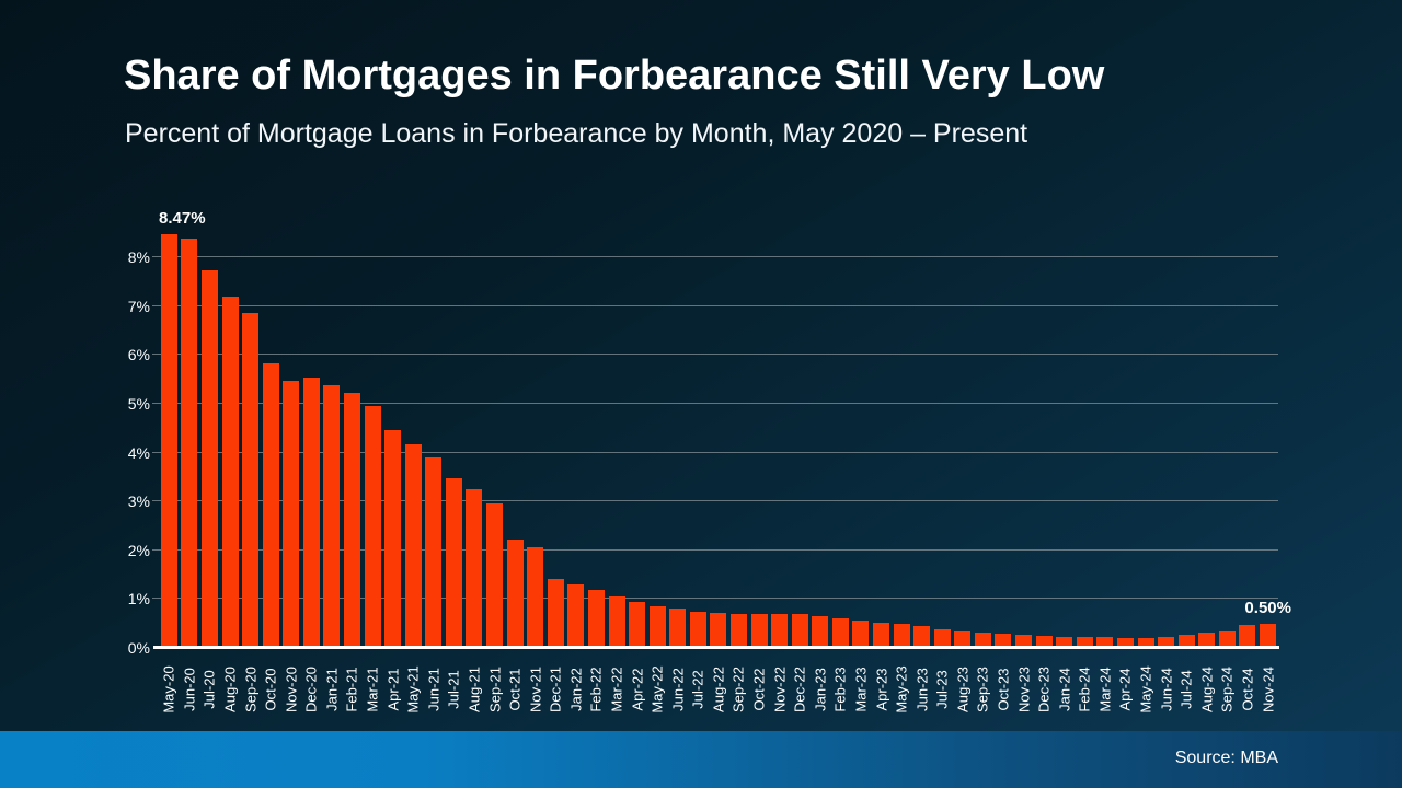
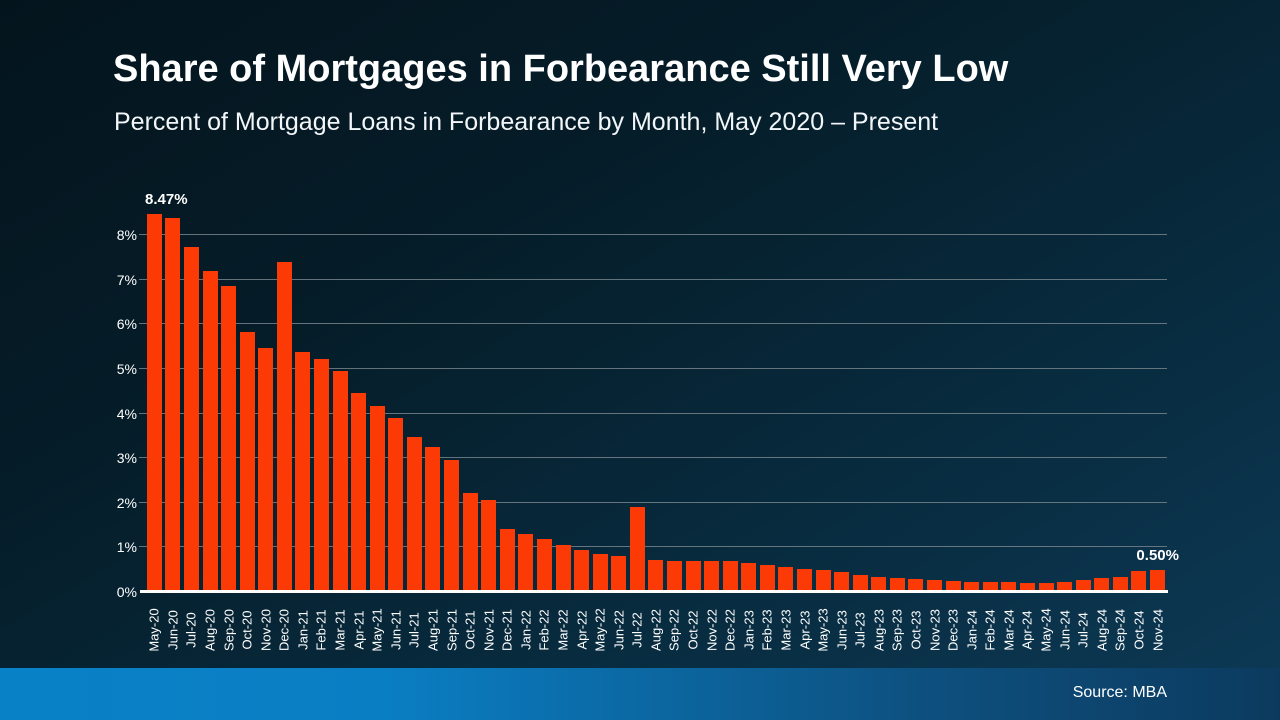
Dec-20: 5.5% -> 7.4%
Jul-22: 0.7% -> 1.9%
